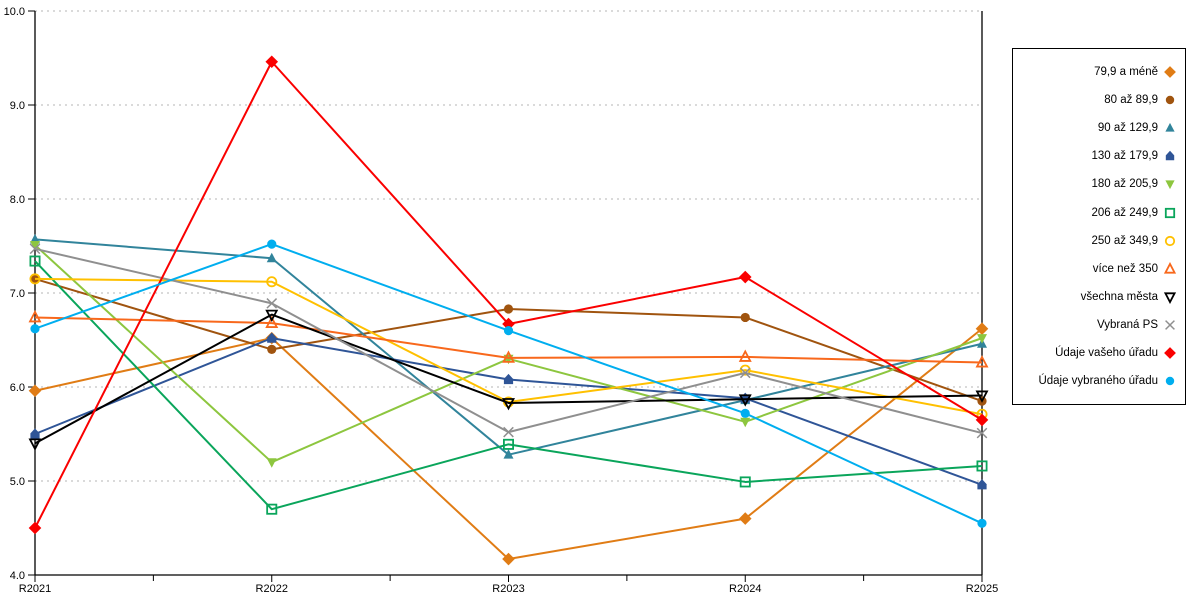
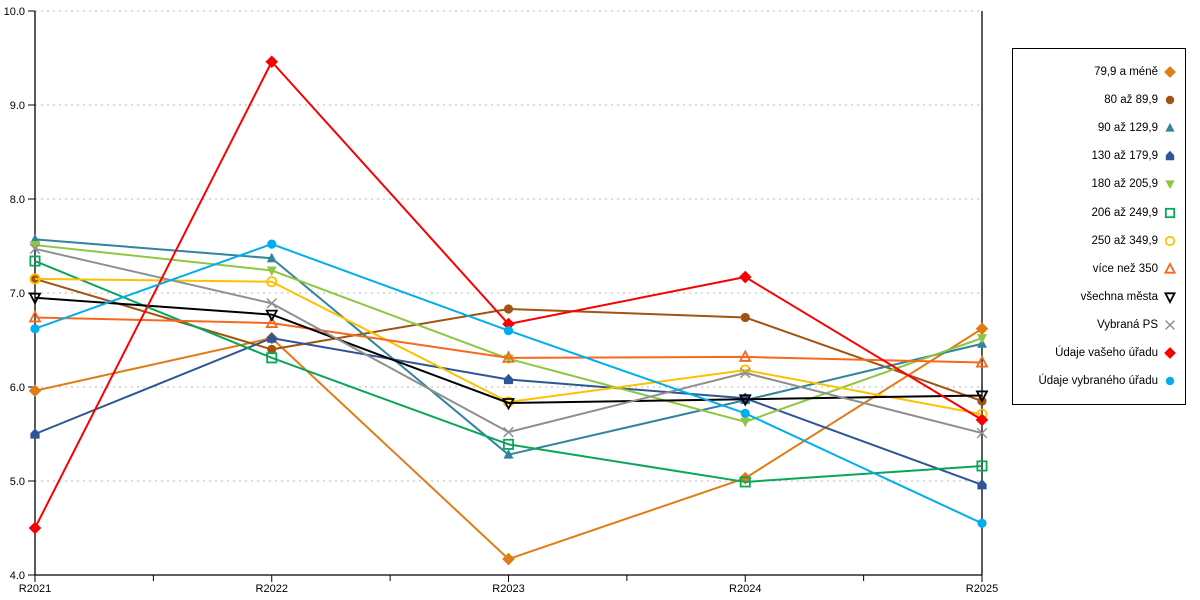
všechna města/R2021: 5.4 -> 7.0
180 až 205,9/R2022: 5.2 -> 7.2
206 až 249,9/R2022: 4.7 -> 6.3
79,9 a méně/R2024: 4.6 -> 5.0
